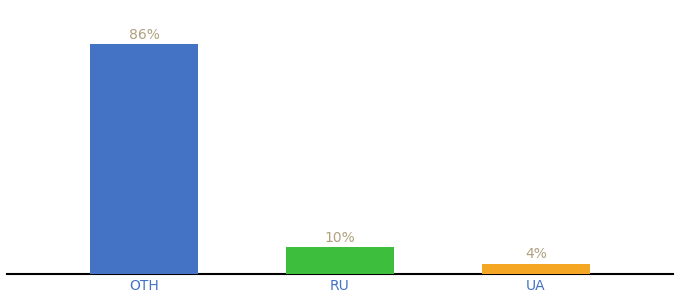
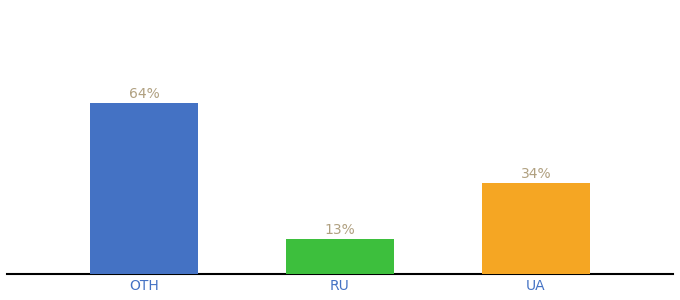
OTH: 86% -> 64%
RU: 10% -> 13%
UA: 4% -> 34%
